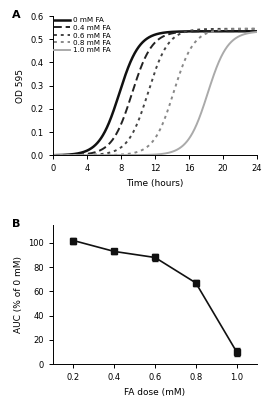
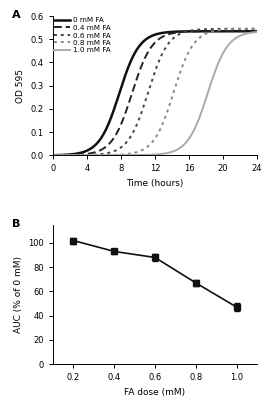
1.0: 10 -> 47
